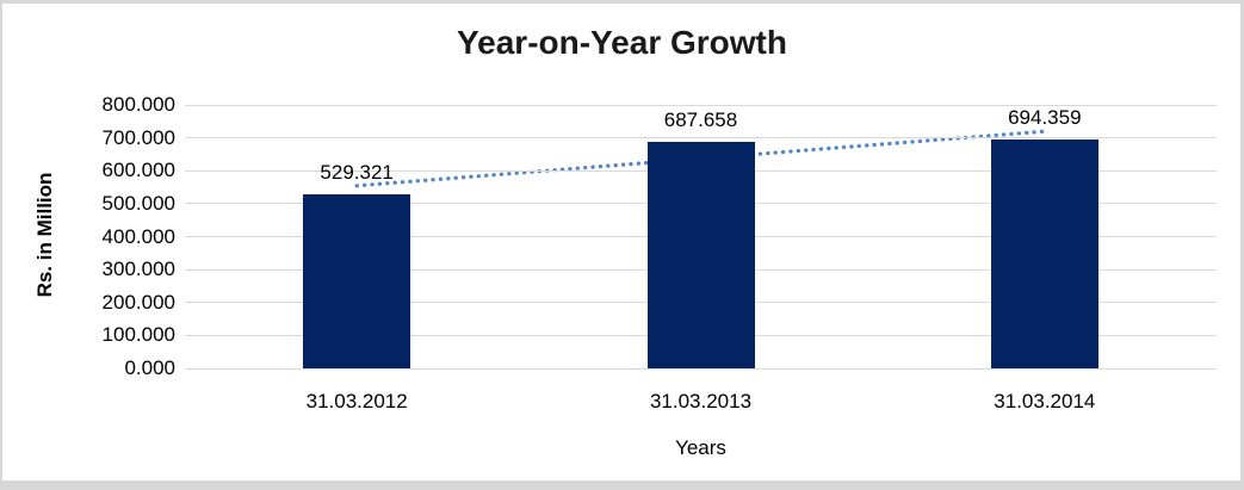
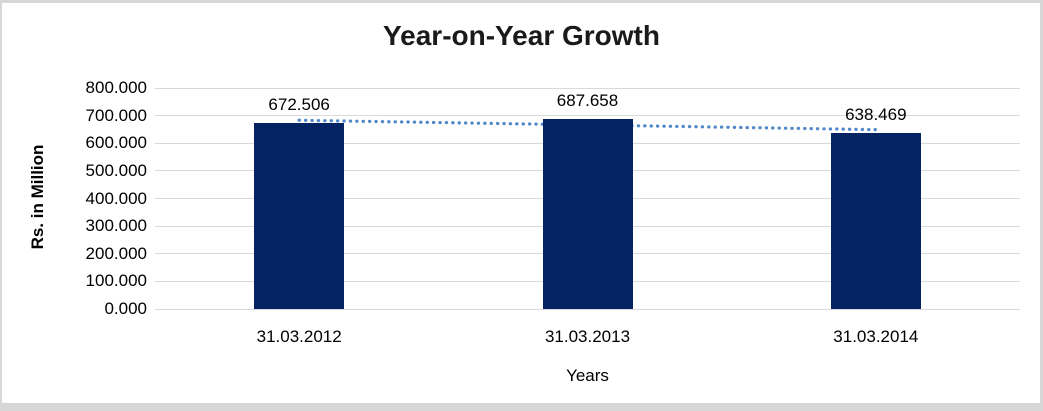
31.03.2012: 529.321 -> 672.506
31.03.2014: 694.359 -> 638.469
